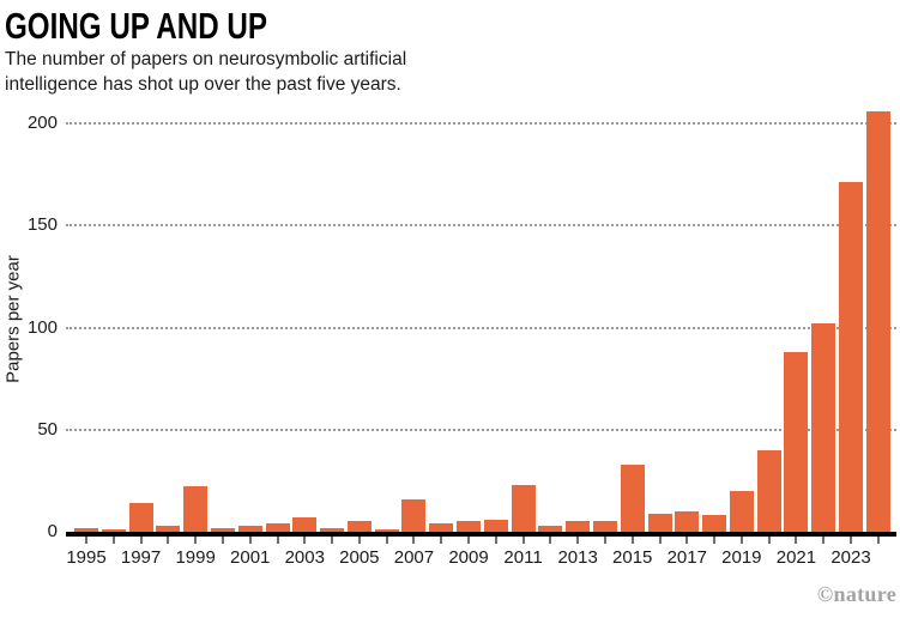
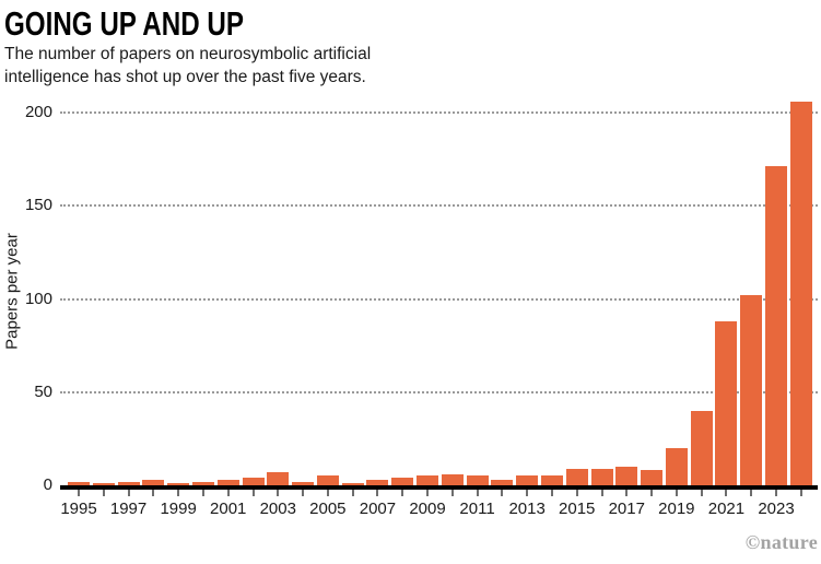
1997: 14 -> 2
1999: 22 -> 1
2007: 16 -> 3
2011: 23 -> 5
2015: 33 -> 9
